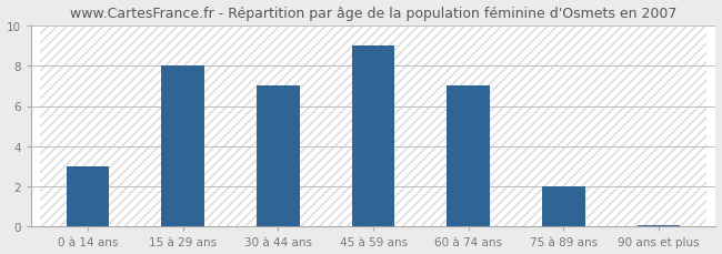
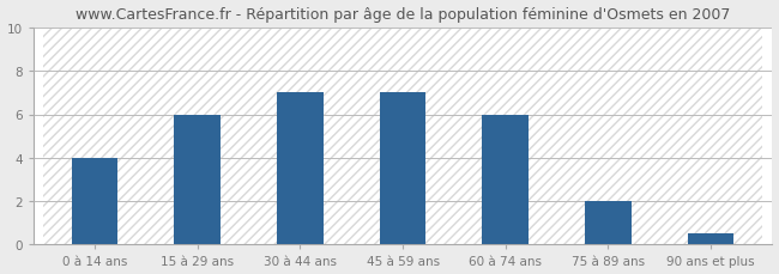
0 à 14 ans: 3.0 -> 4.0
15 à 29 ans: 8.0 -> 6.0
45 à 59 ans: 9.0 -> 7.0
60 à 74 ans: 7.0 -> 6.0
90 ans et plus: 0.1 -> 0.5
